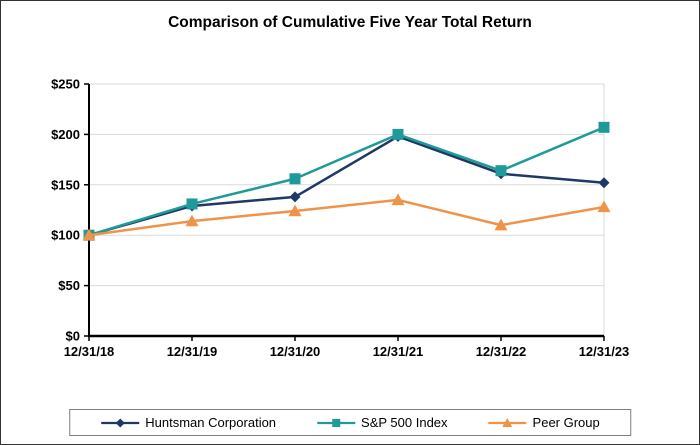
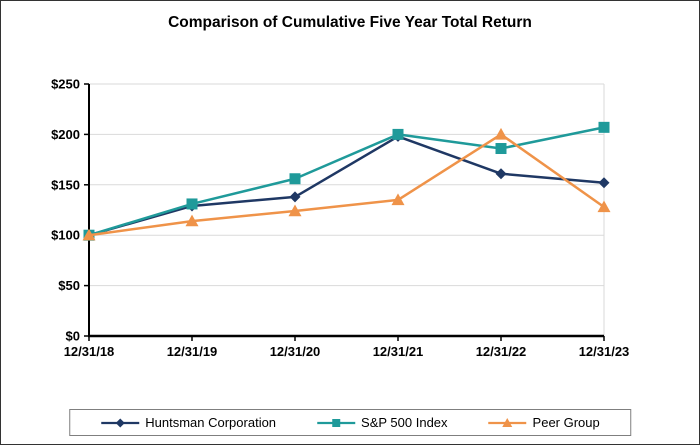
S&P 500 Index/12/31/22: $164 -> $186
Peer Group/12/31/22: $110 -> $200
